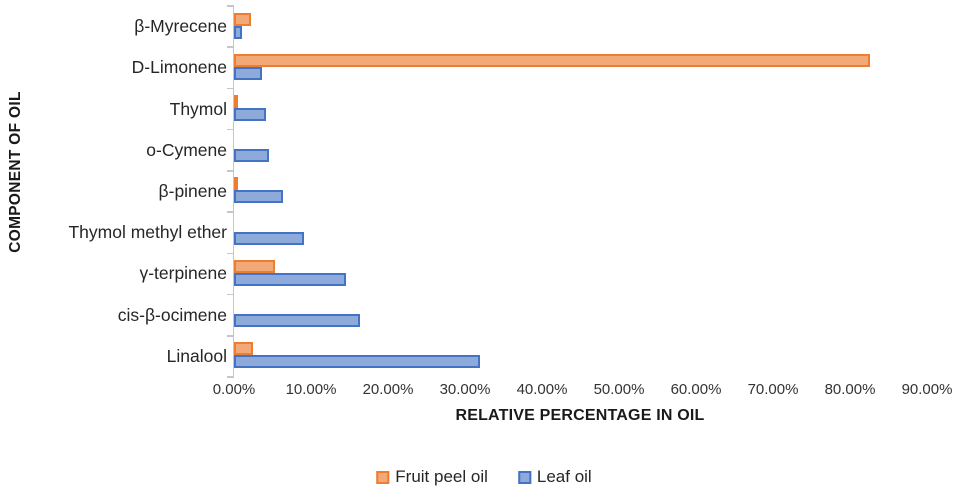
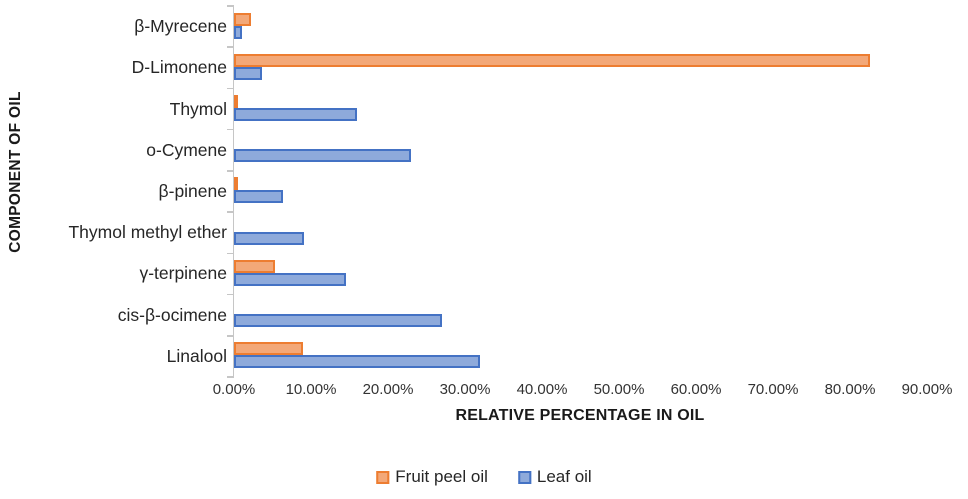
Leaf oil/Thymol: 4% -> 16%
Leaf oil/o-Cymene: 4% -> 23%
Leaf oil/cis-β-ocimene: 16% -> 27%
Fruit peel oil/Linalool: 2% -> 9%
